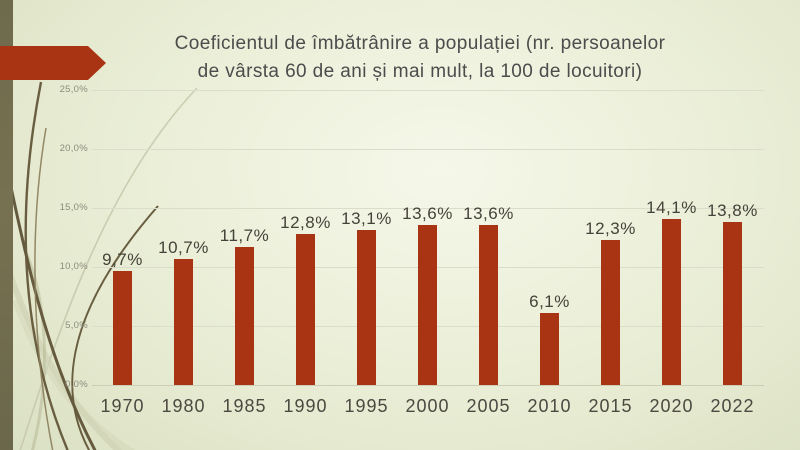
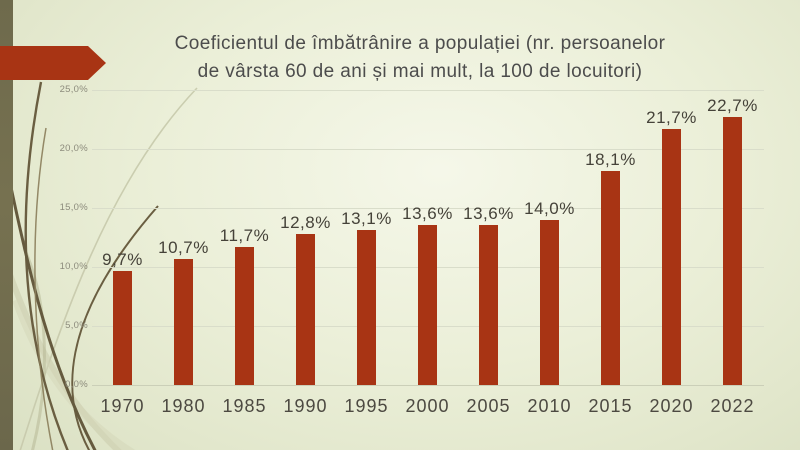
2010: 6,1% -> 14,0%
2015: 12,3% -> 18,1%
2020: 14,1% -> 21,7%
2022: 13,8% -> 22,7%
